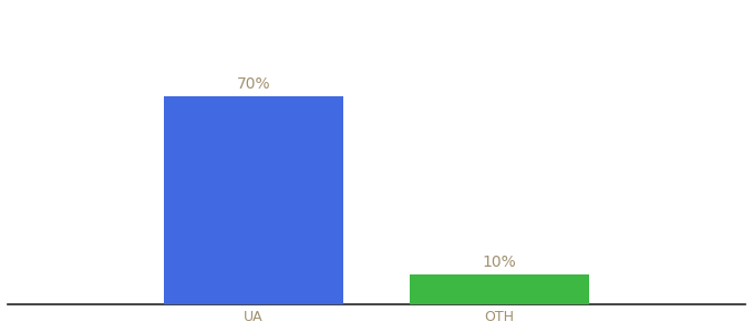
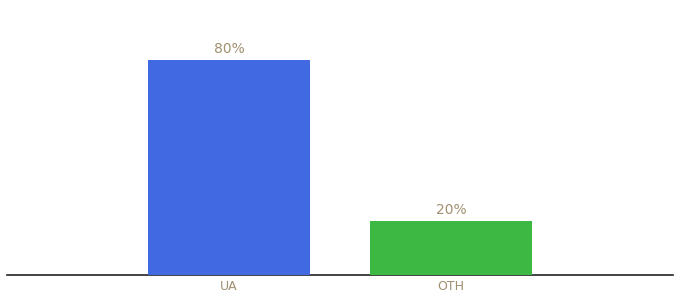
UA: 70% -> 80%
OTH: 10% -> 20%
